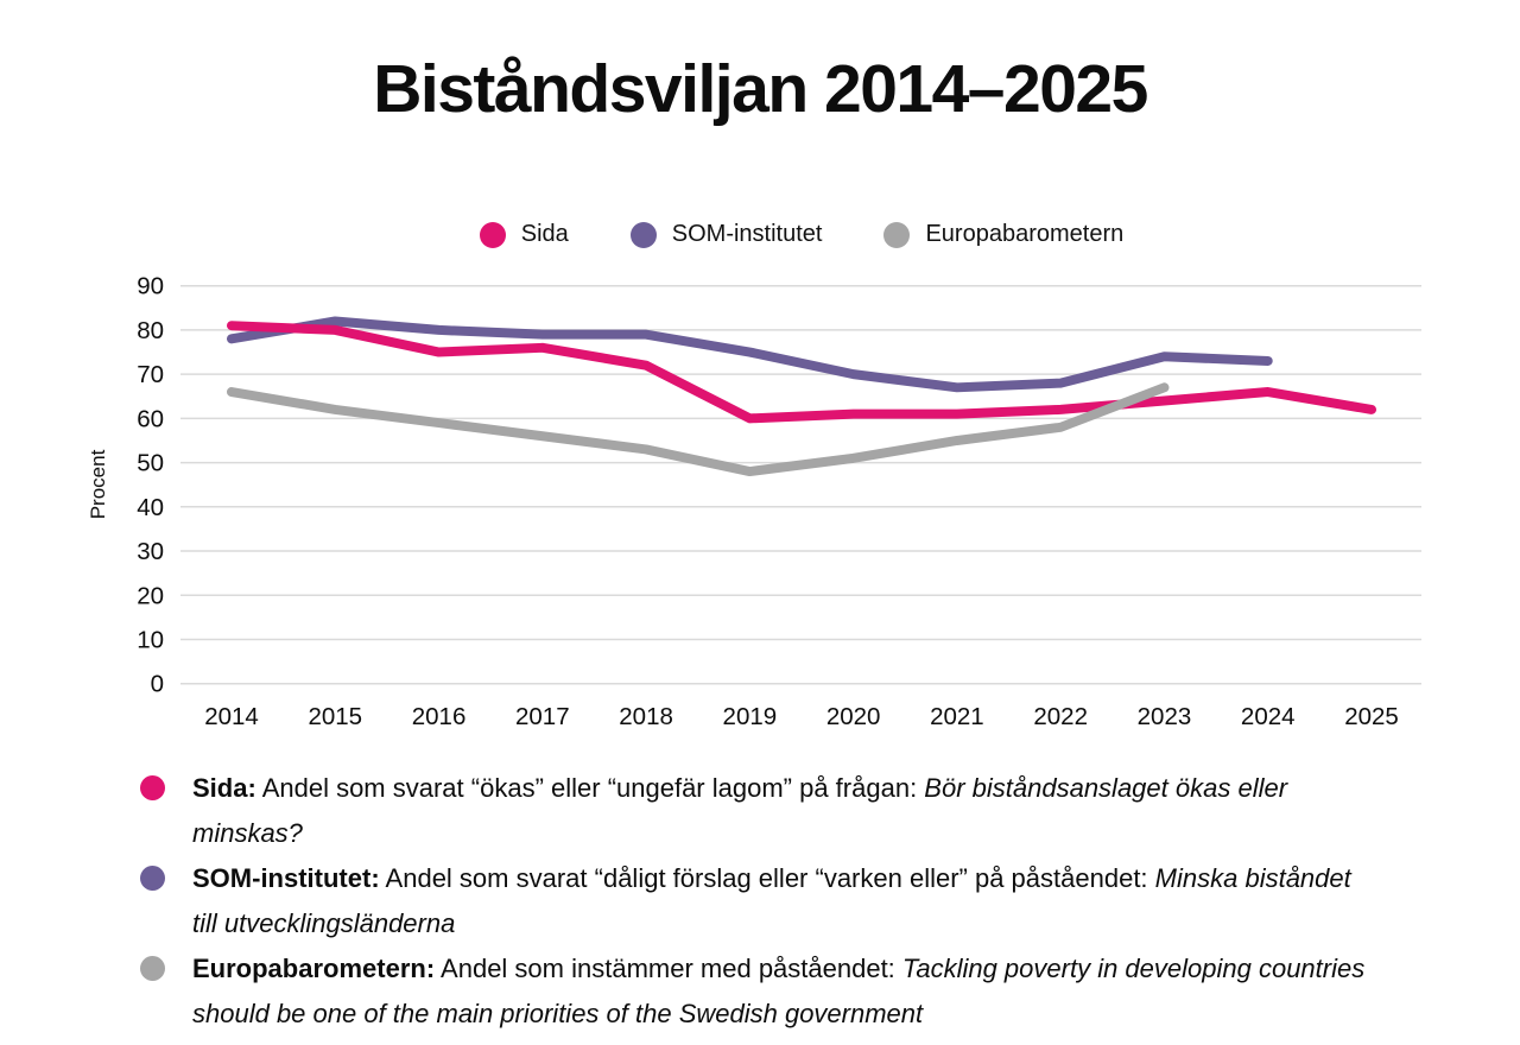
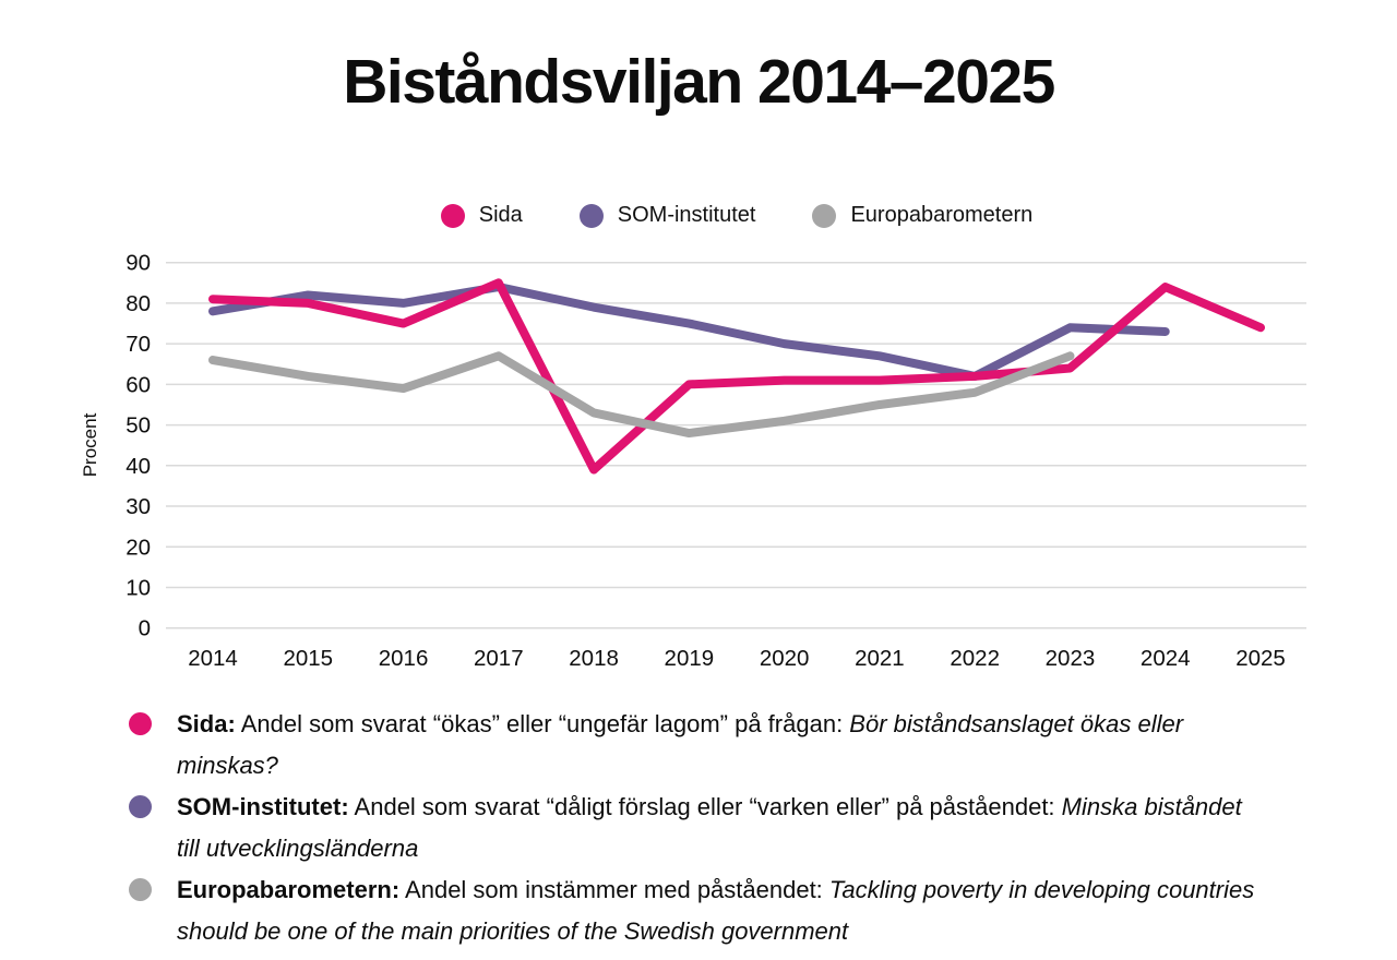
Sida/2017: 76 -> 85
SOM-institutet/2017: 79 -> 84
Europabarometern/2017: 56 -> 67
Sida/2018: 72 -> 39
SOM-institutet/2022: 68 -> 62
Sida/2024: 66 -> 84
Sida/2025: 62 -> 74
